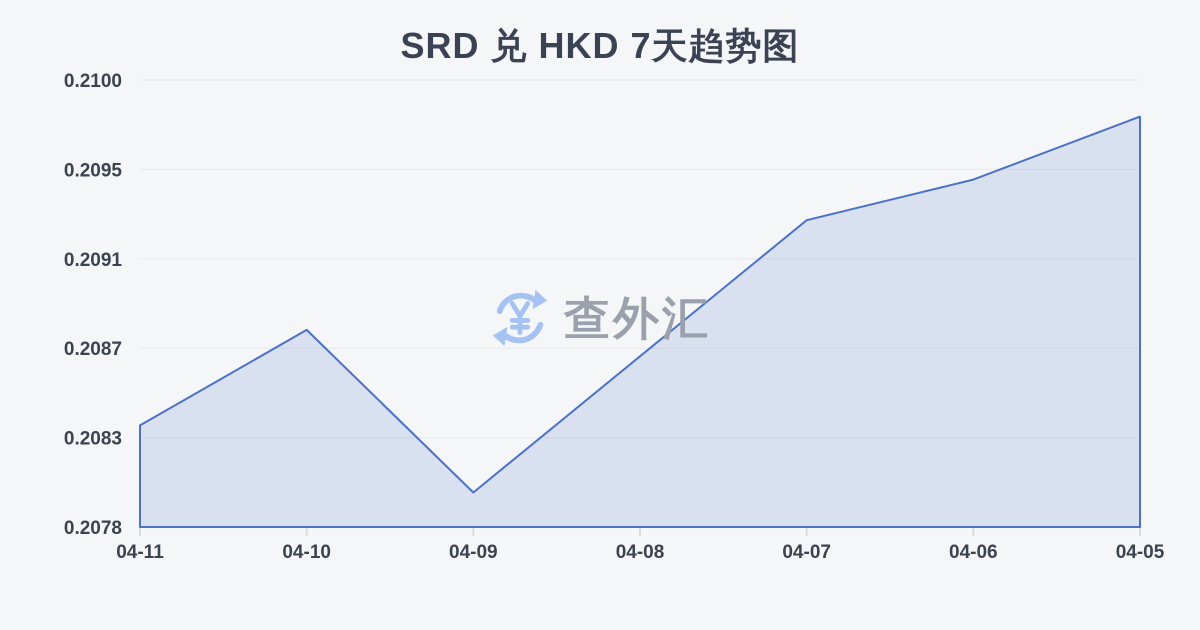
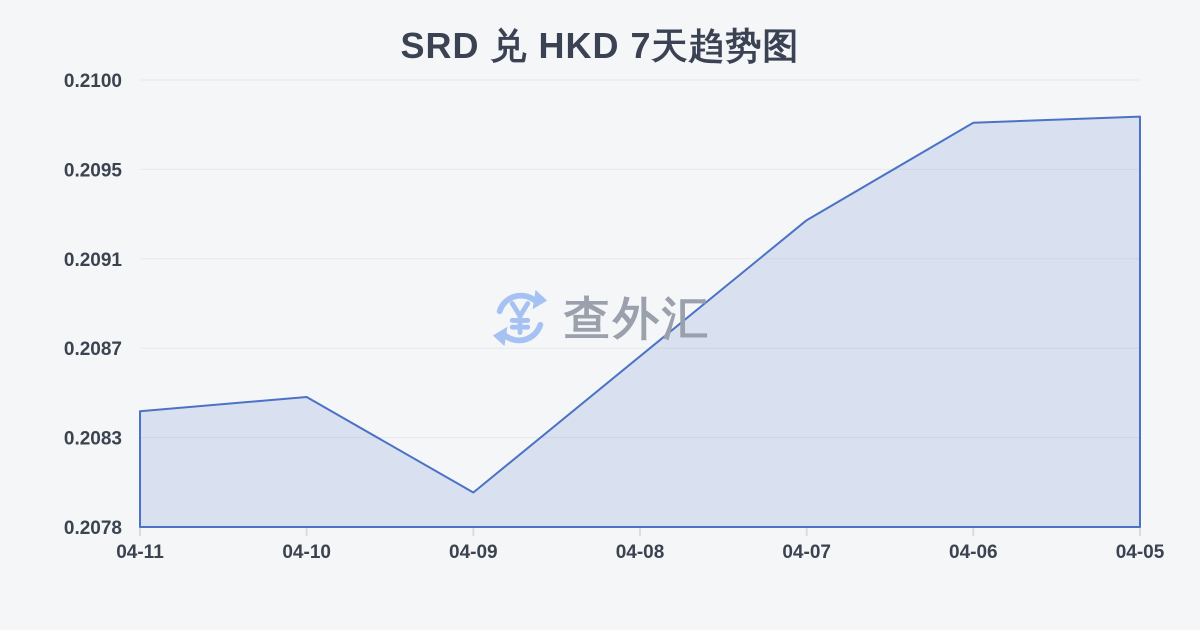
04-11: 0.20830 -> 0.20837
04-10: 0.20877 -> 0.20844
04-06: 0.20951 -> 0.20979
